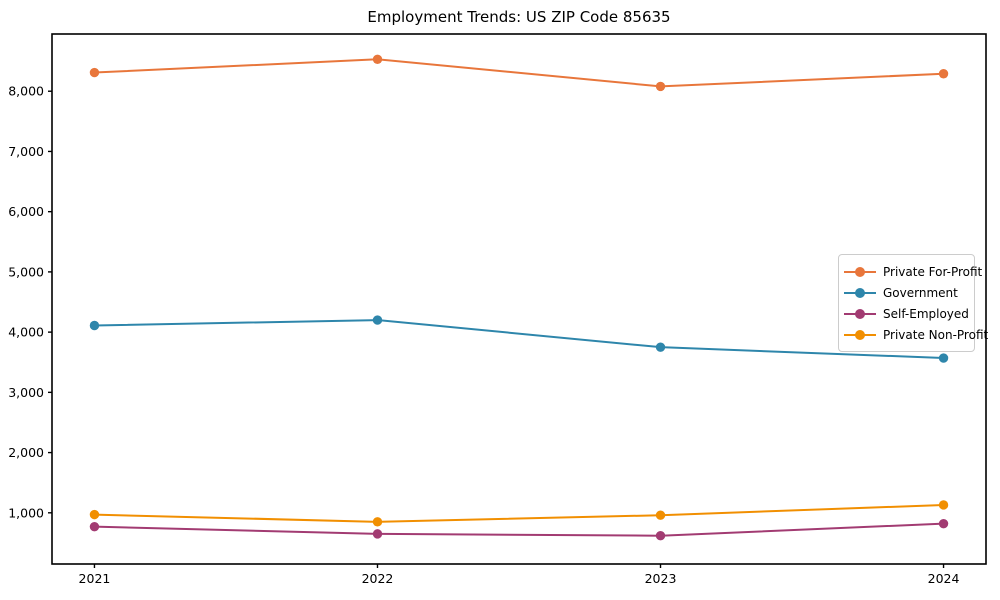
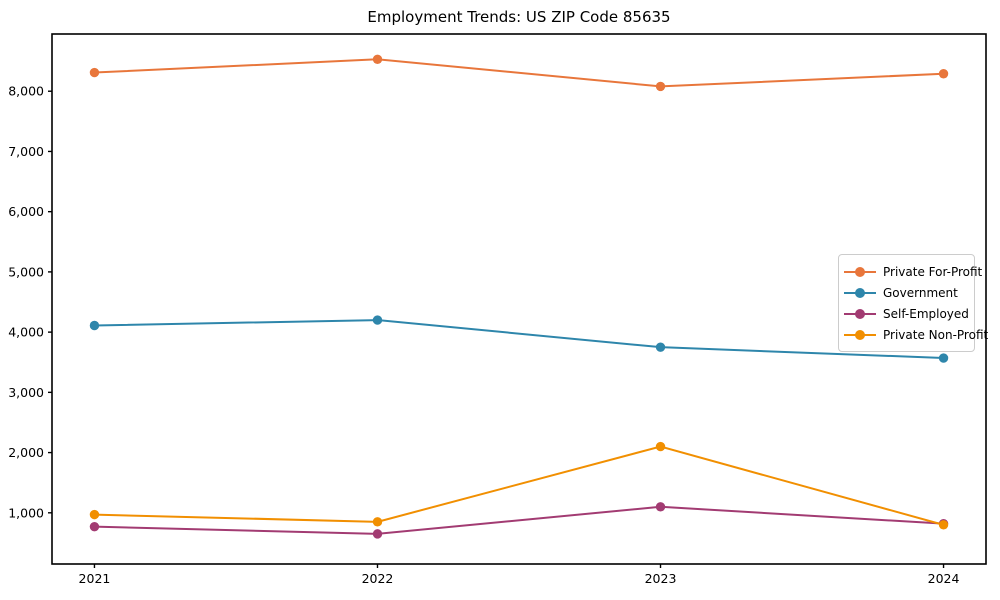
Self-Employed/2023: 600 -> 1100
Private Non-Profit/2023: 1000 -> 2100
Private Non-Profit/2024: 1100 -> 800
